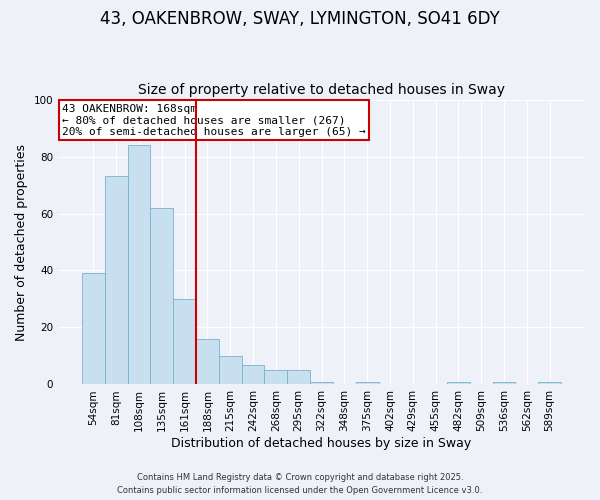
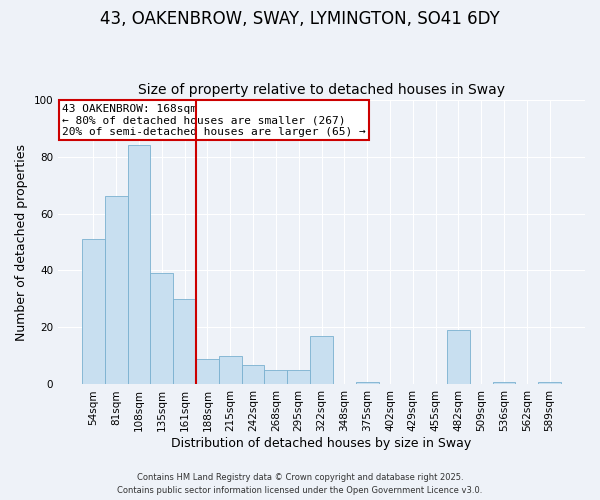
54sqm: 39 -> 51
81sqm: 73 -> 66
135sqm: 62 -> 39
188sqm: 16 -> 9
322sqm: 1 -> 17
482sqm: 1 -> 19
